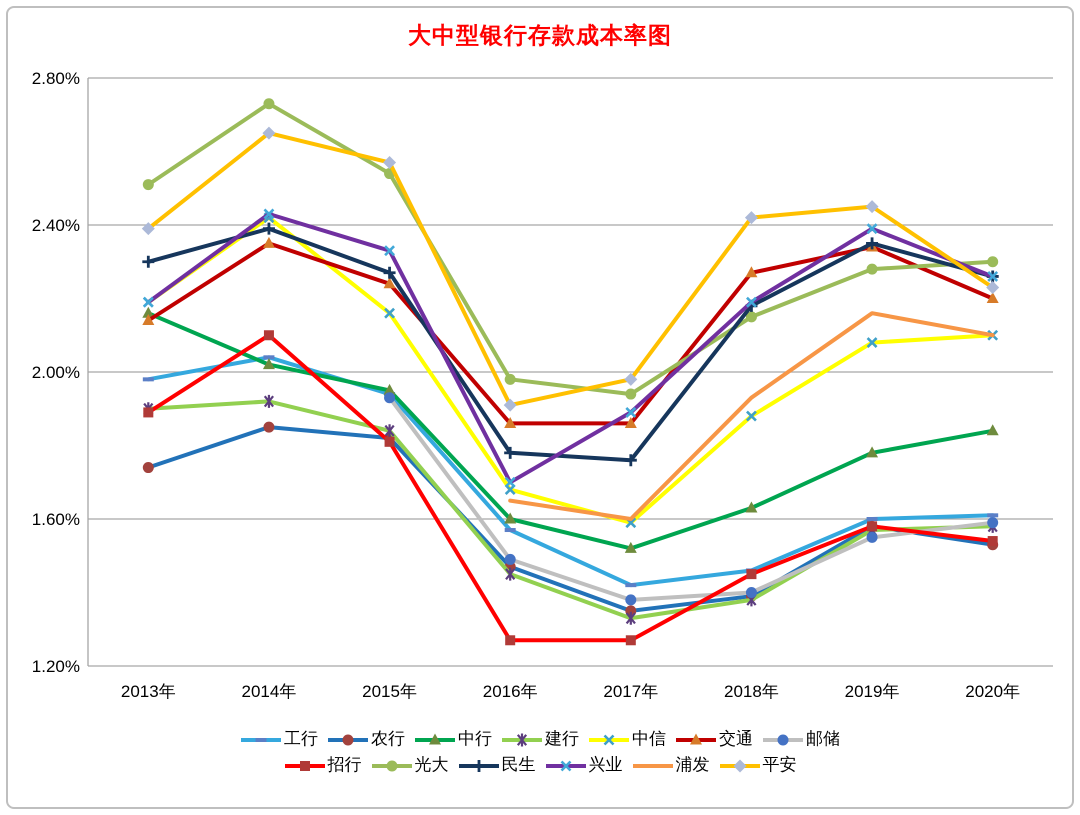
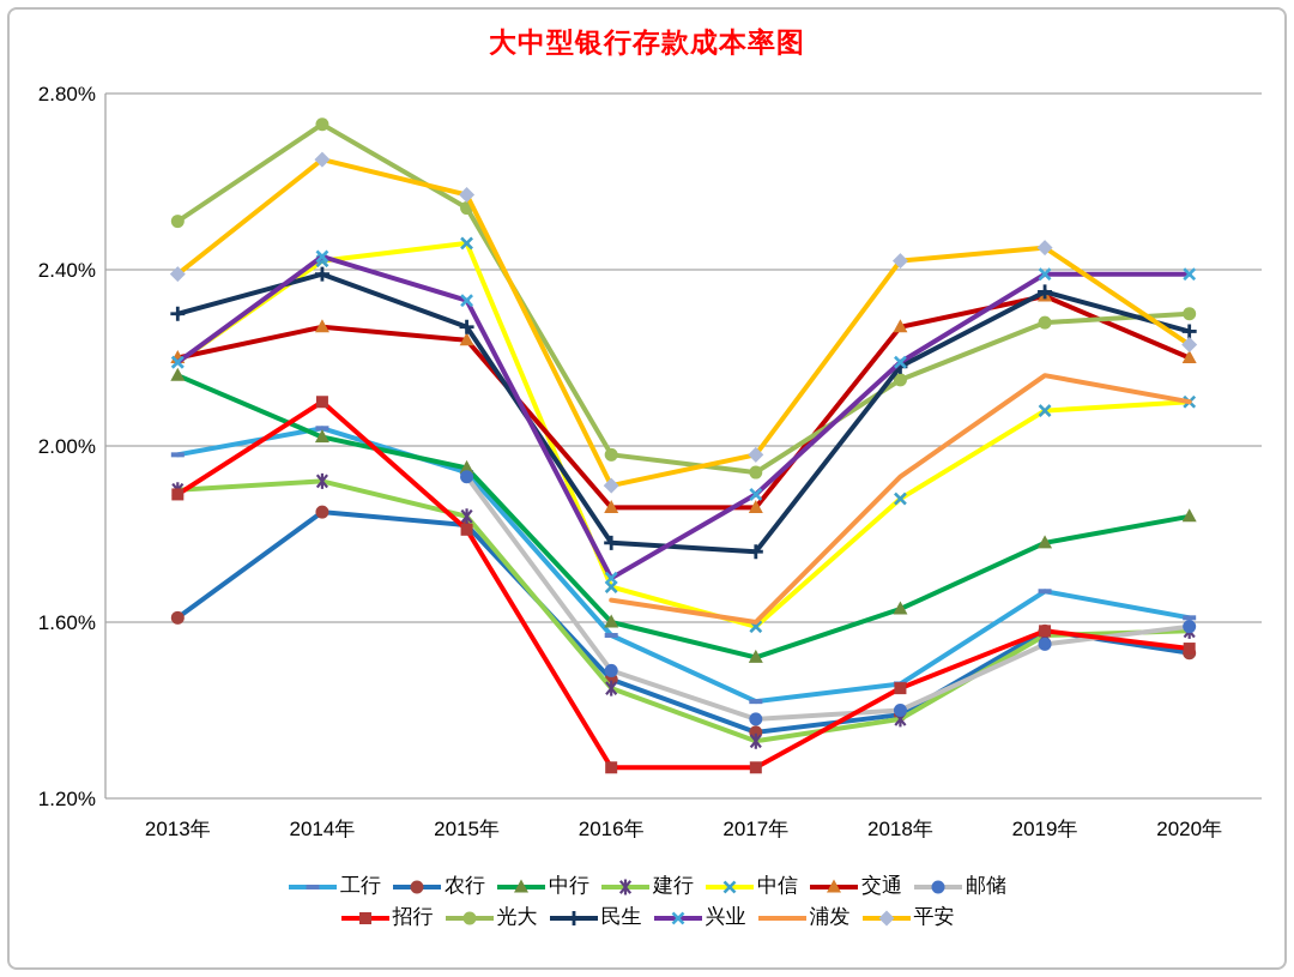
农行/2013年: 1.74% -> 1.61%
交通/2013年: 2.14% -> 2.20%
交通/2014年: 2.35% -> 2.27%
中信/2015年: 2.16% -> 2.46%
工行/2019年: 1.60% -> 1.67%
兴业/2020年: 2.26% -> 2.39%
